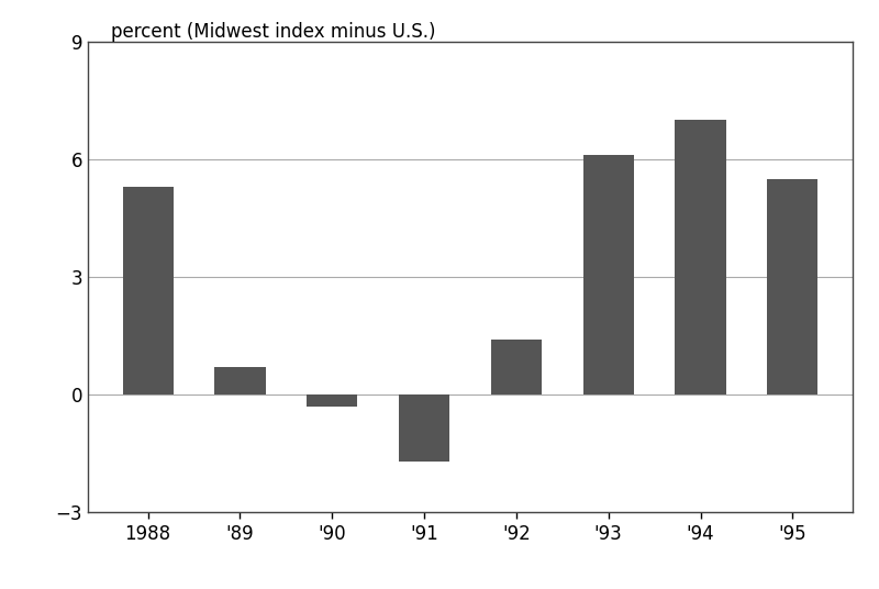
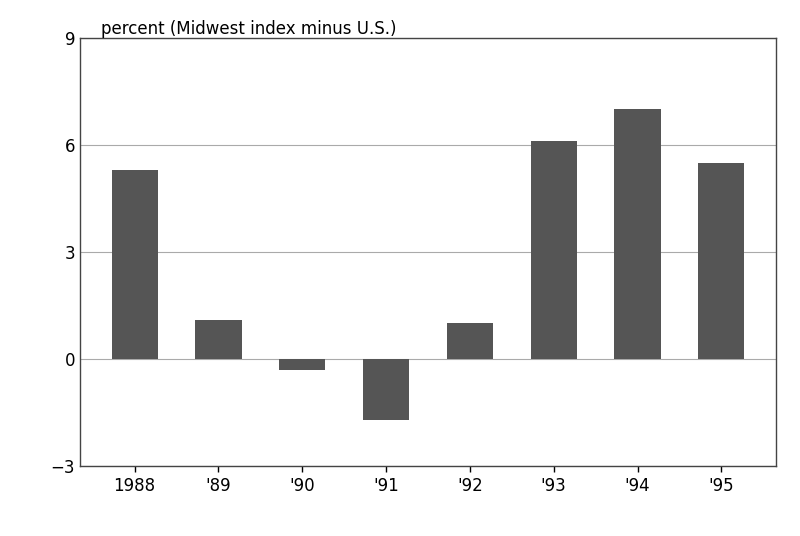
'89: 0.7 -> 1.1
'92: 1.4 -> 1.0
